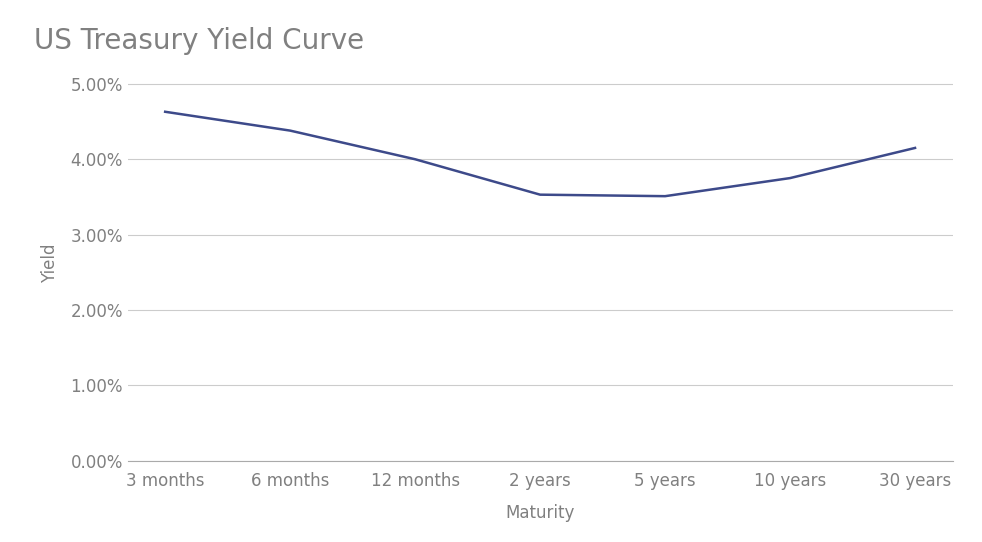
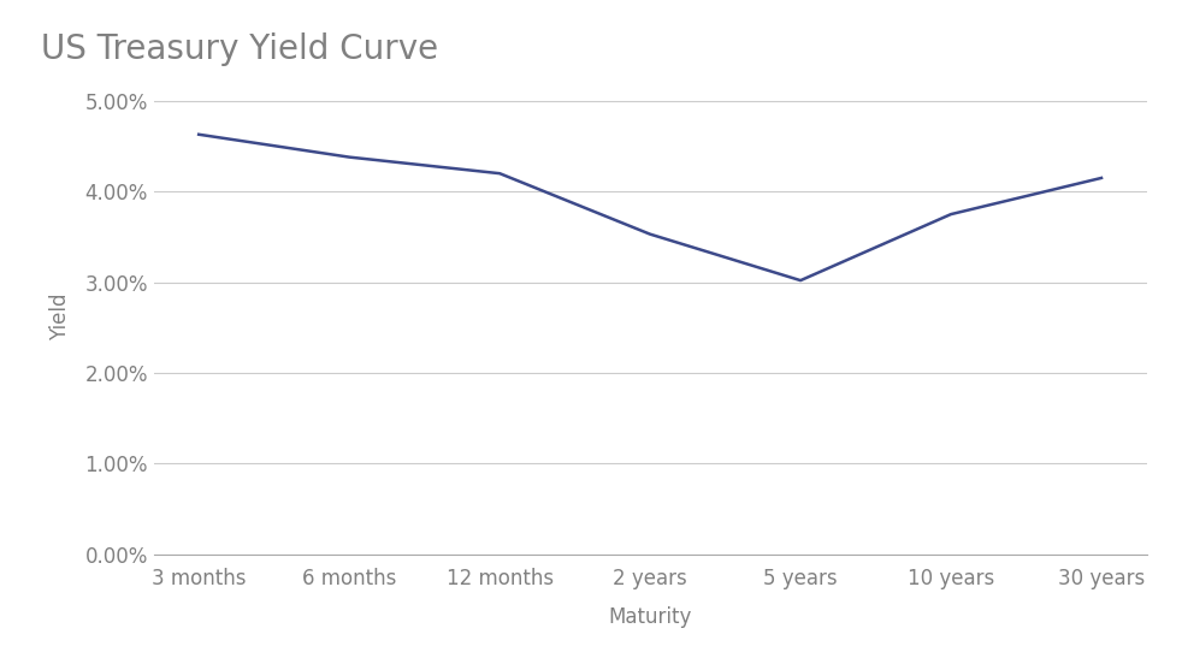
12 months: 4.00% -> 4.20%
5 years: 3.51% -> 3.02%
